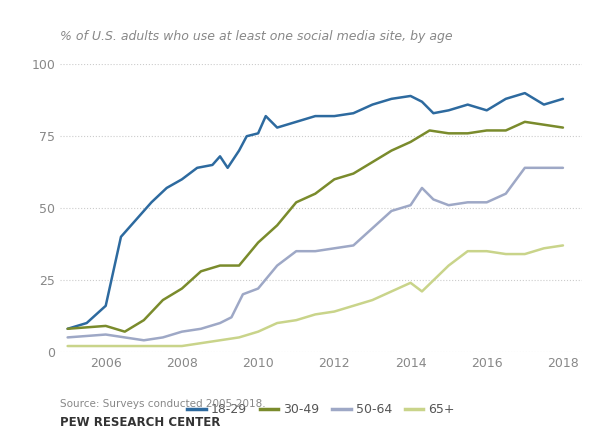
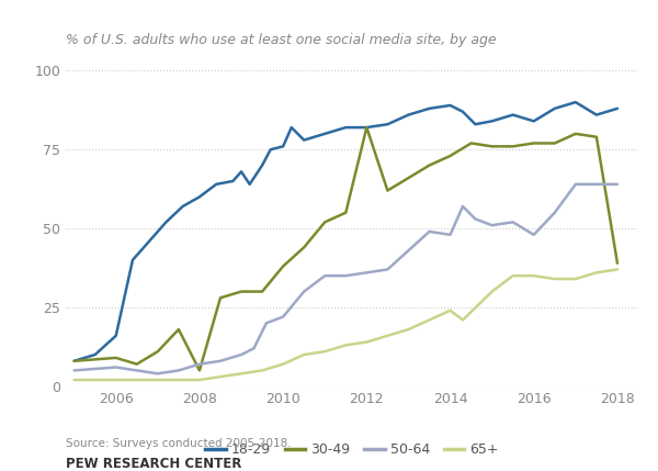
30-49/2008: 22 -> 5
30-49/2012: 60 -> 82
50-64/2014: 51 -> 48
50-64/2016: 52 -> 48
30-49/2018: 78 -> 39
